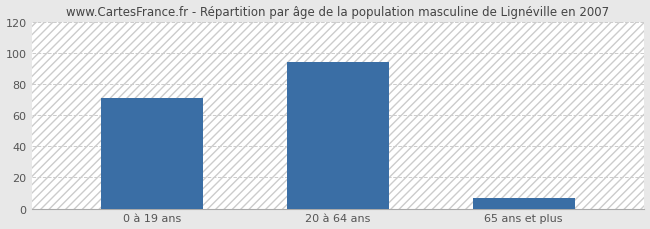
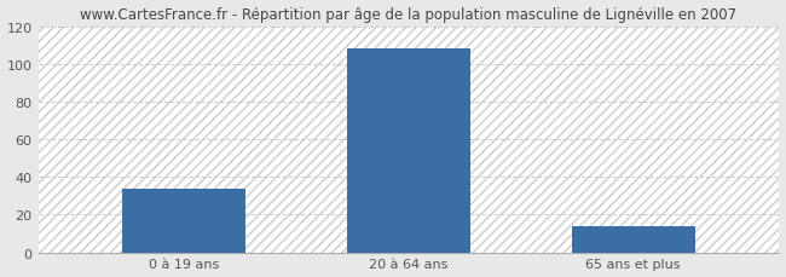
0 à 19 ans: 71 -> 34
20 à 64 ans: 94 -> 108
65 ans et plus: 7 -> 14
